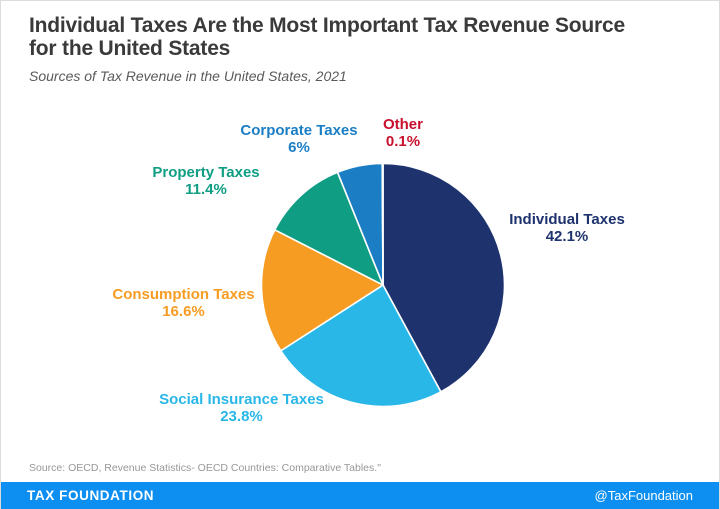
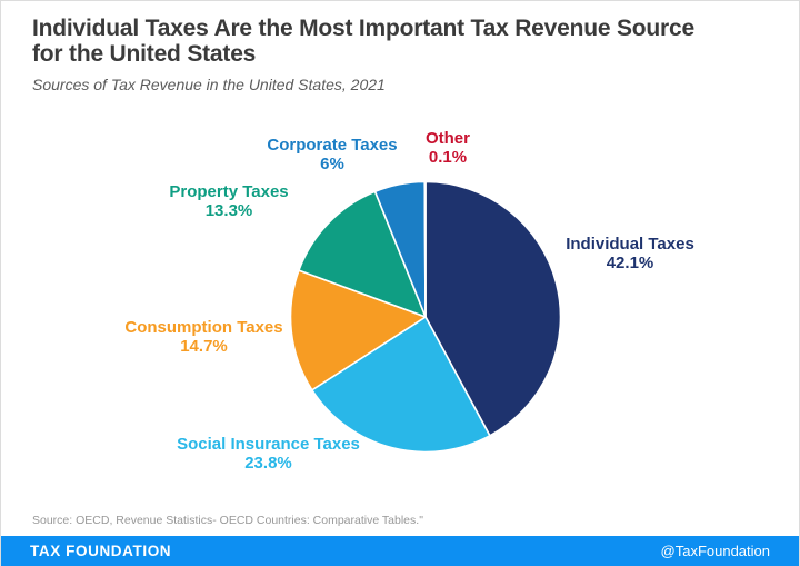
Consumption Taxes: 16.6% -> 14.7%
Property Taxes: 11.4% -> 13.3%
